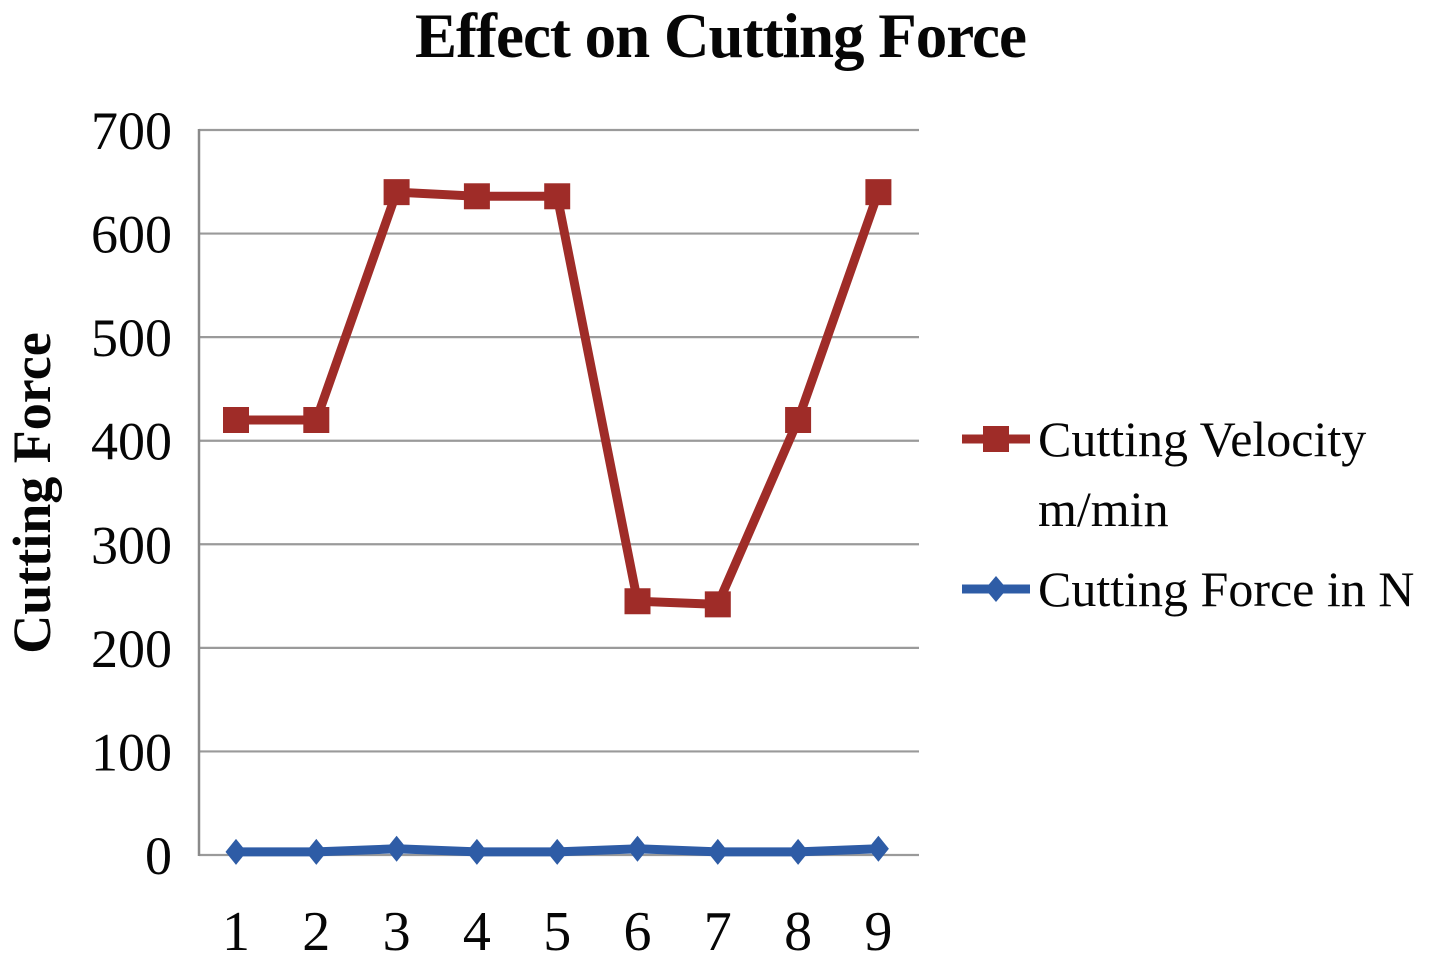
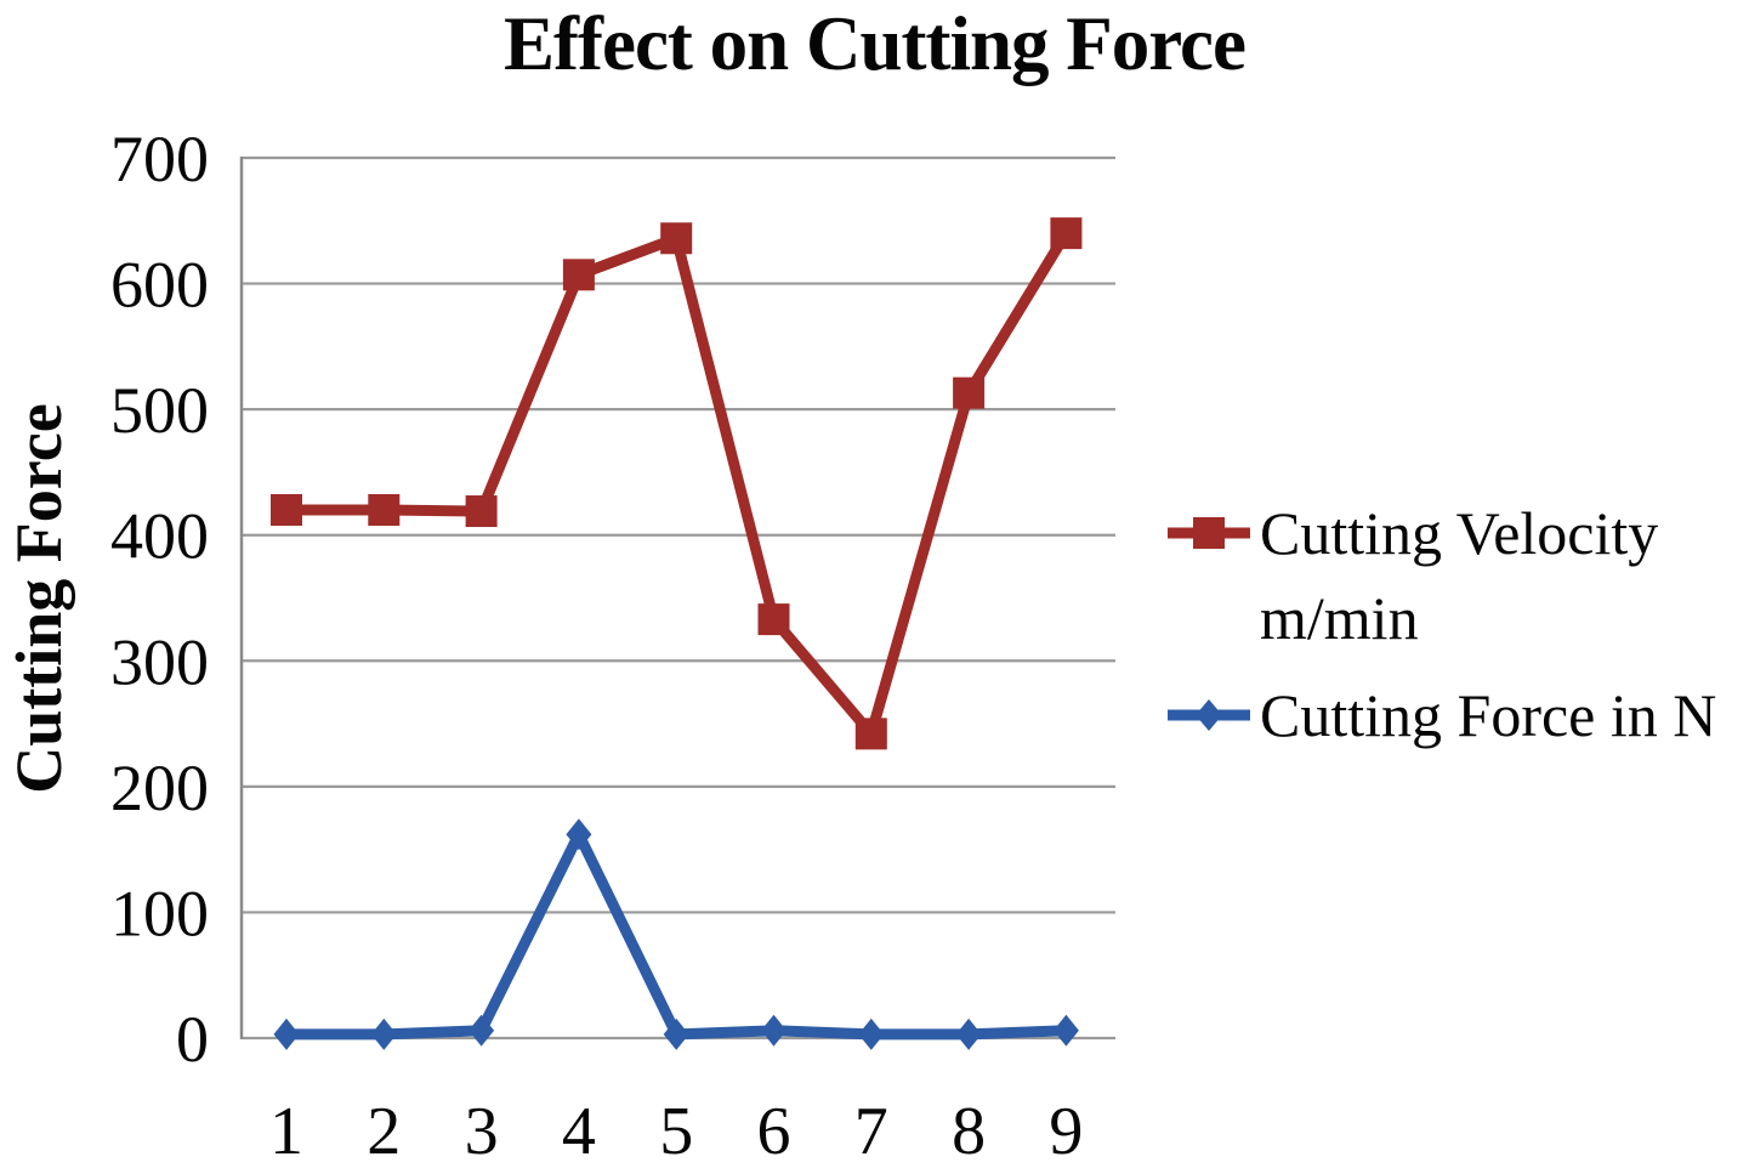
Cutting Velocity m/min/3: 640 -> 419
Cutting Velocity m/min/4: 636 -> 607
Cutting Force in N/4: 3 -> 162
Cutting Velocity m/min/6: 245 -> 333
Cutting Velocity m/min/8: 420 -> 513
